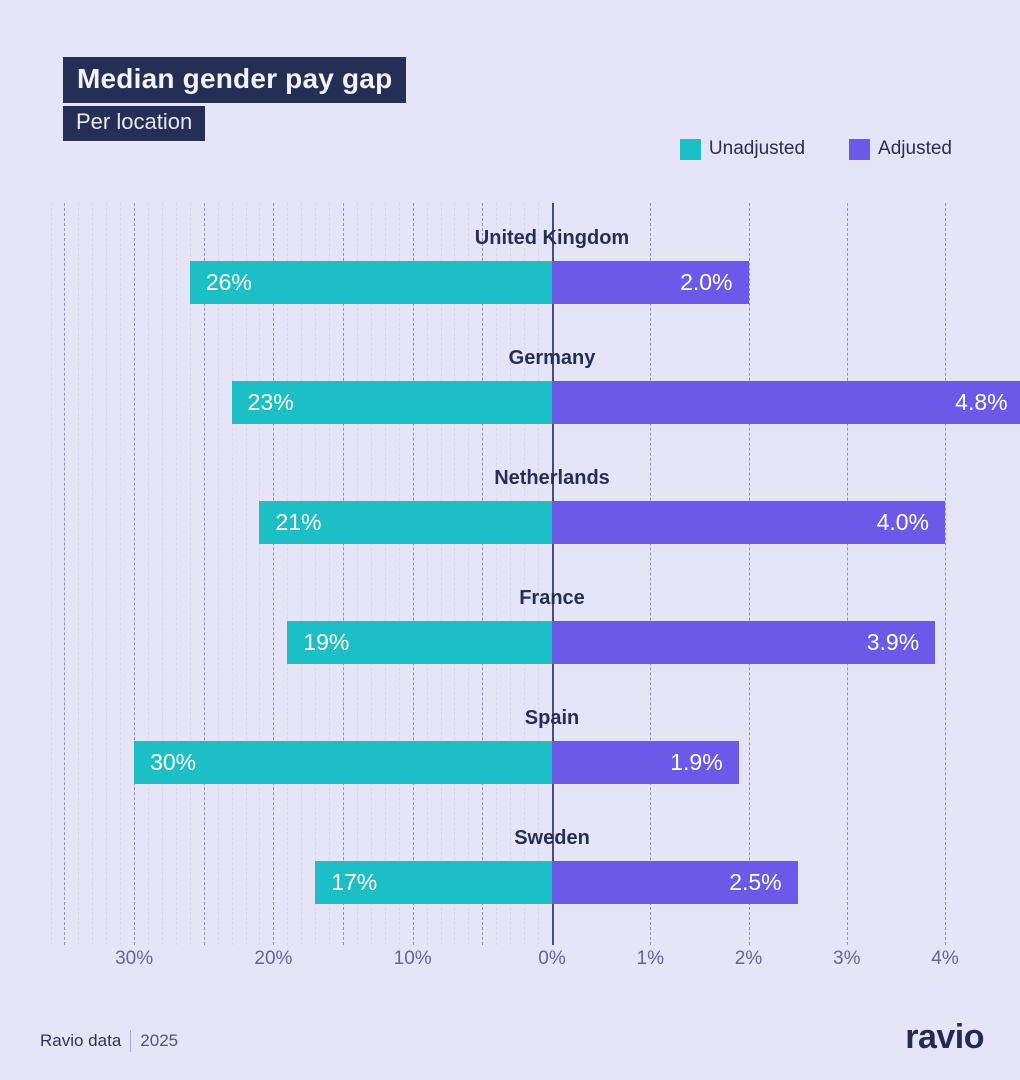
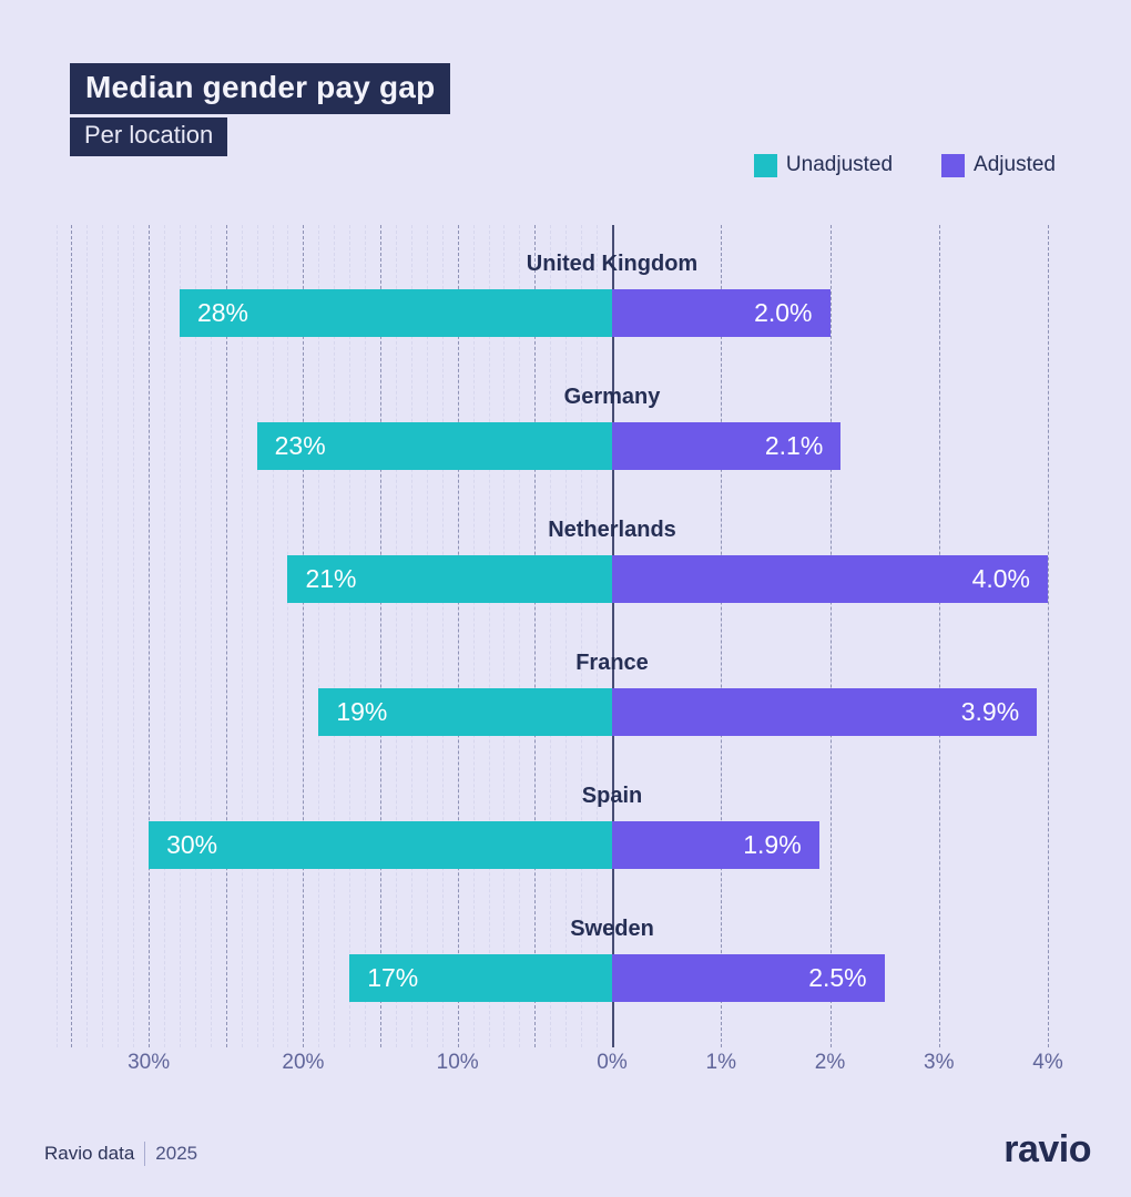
Unadjusted/United Kingdom: 26% -> 28%
Adjusted/Germany: 4.8% -> 2.1%
